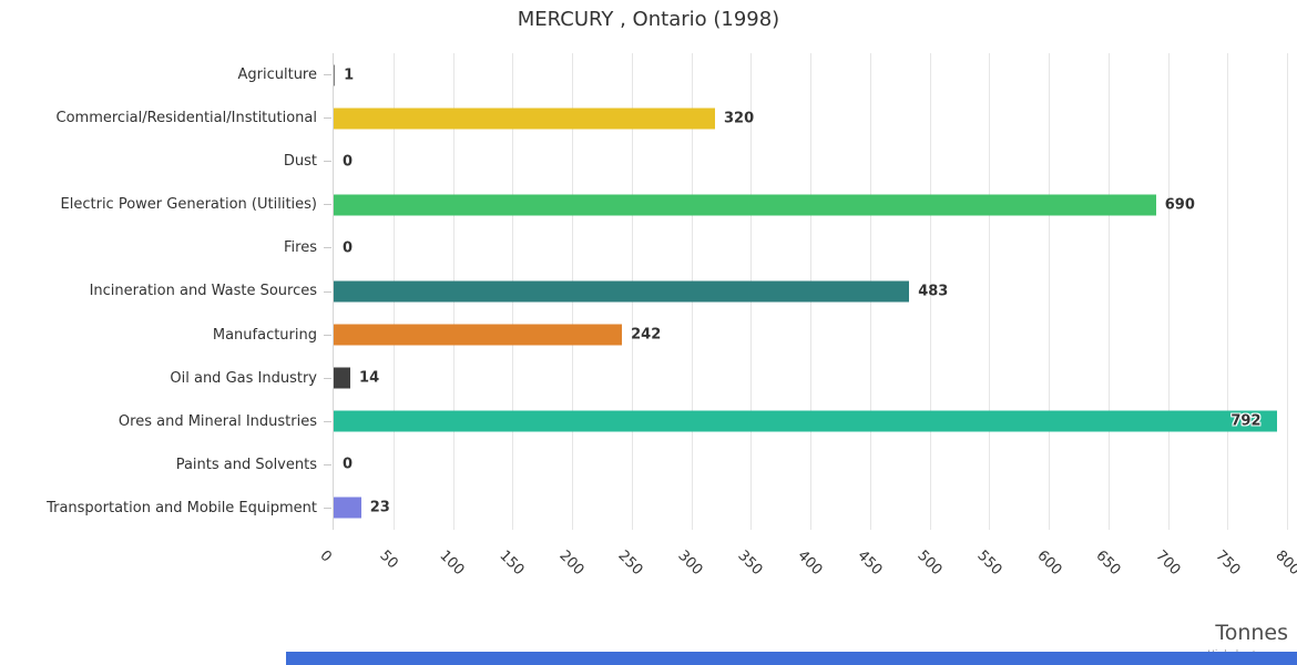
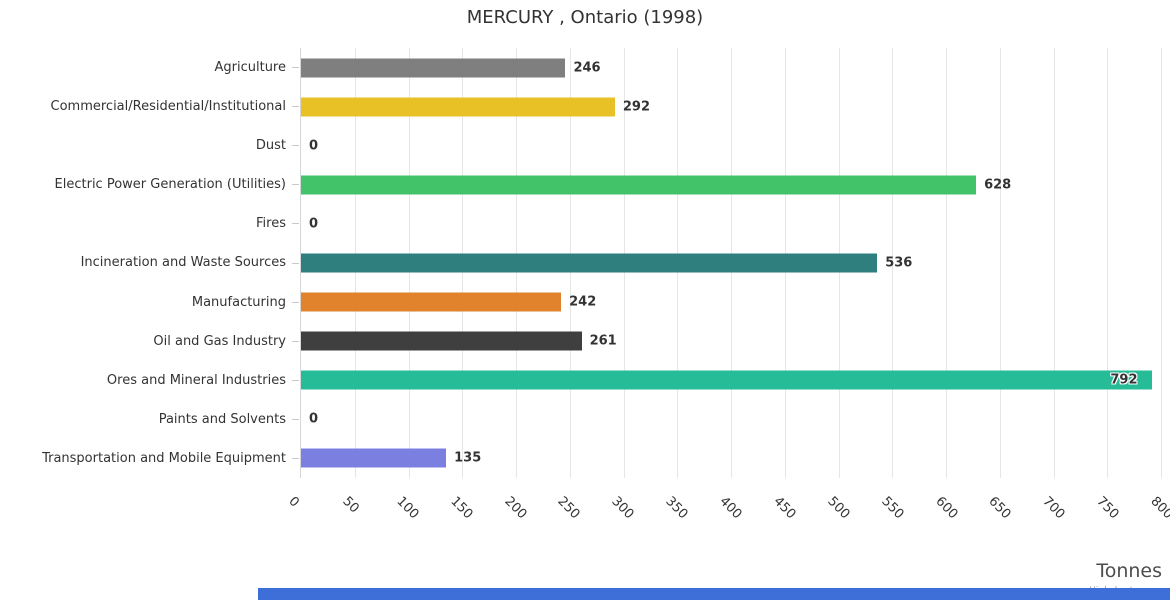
Agriculture: 1 -> 246
Commercial/Residential/Institutional: 320 -> 292
Electric Power Generation (Utilities): 690 -> 628
Incineration and Waste Sources: 483 -> 536
Oil and Gas Industry: 14 -> 261
Transportation and Mobile Equipment: 23 -> 135
